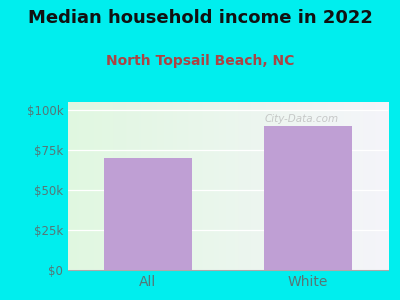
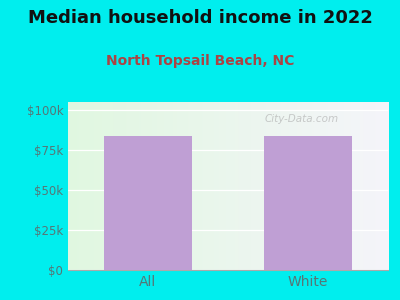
All: $70k -> $84k
White: $90k -> $84k
